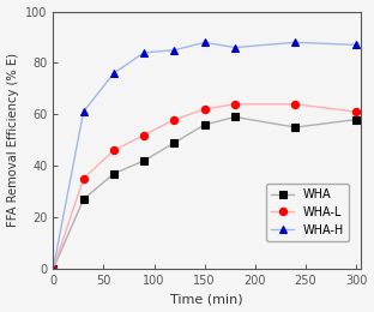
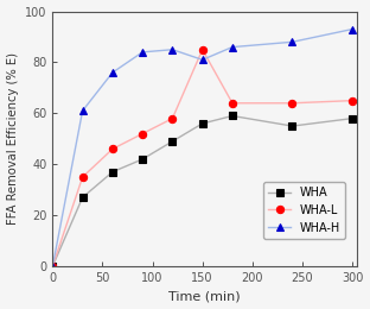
WHA-L/150: 62 -> 85
WHA-H/150: 88 -> 81
WHA-L/300: 61 -> 65
WHA-H/300: 87 -> 93
